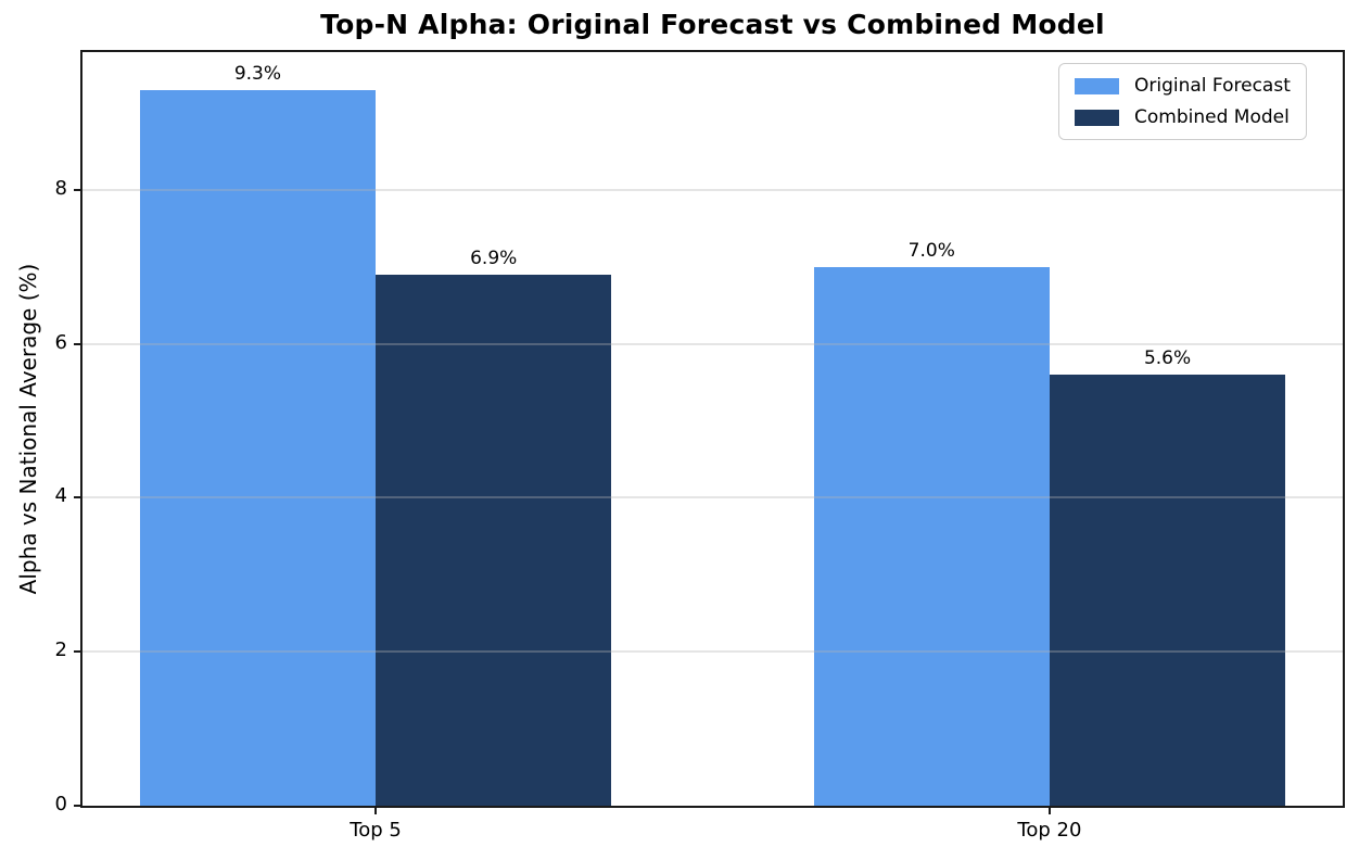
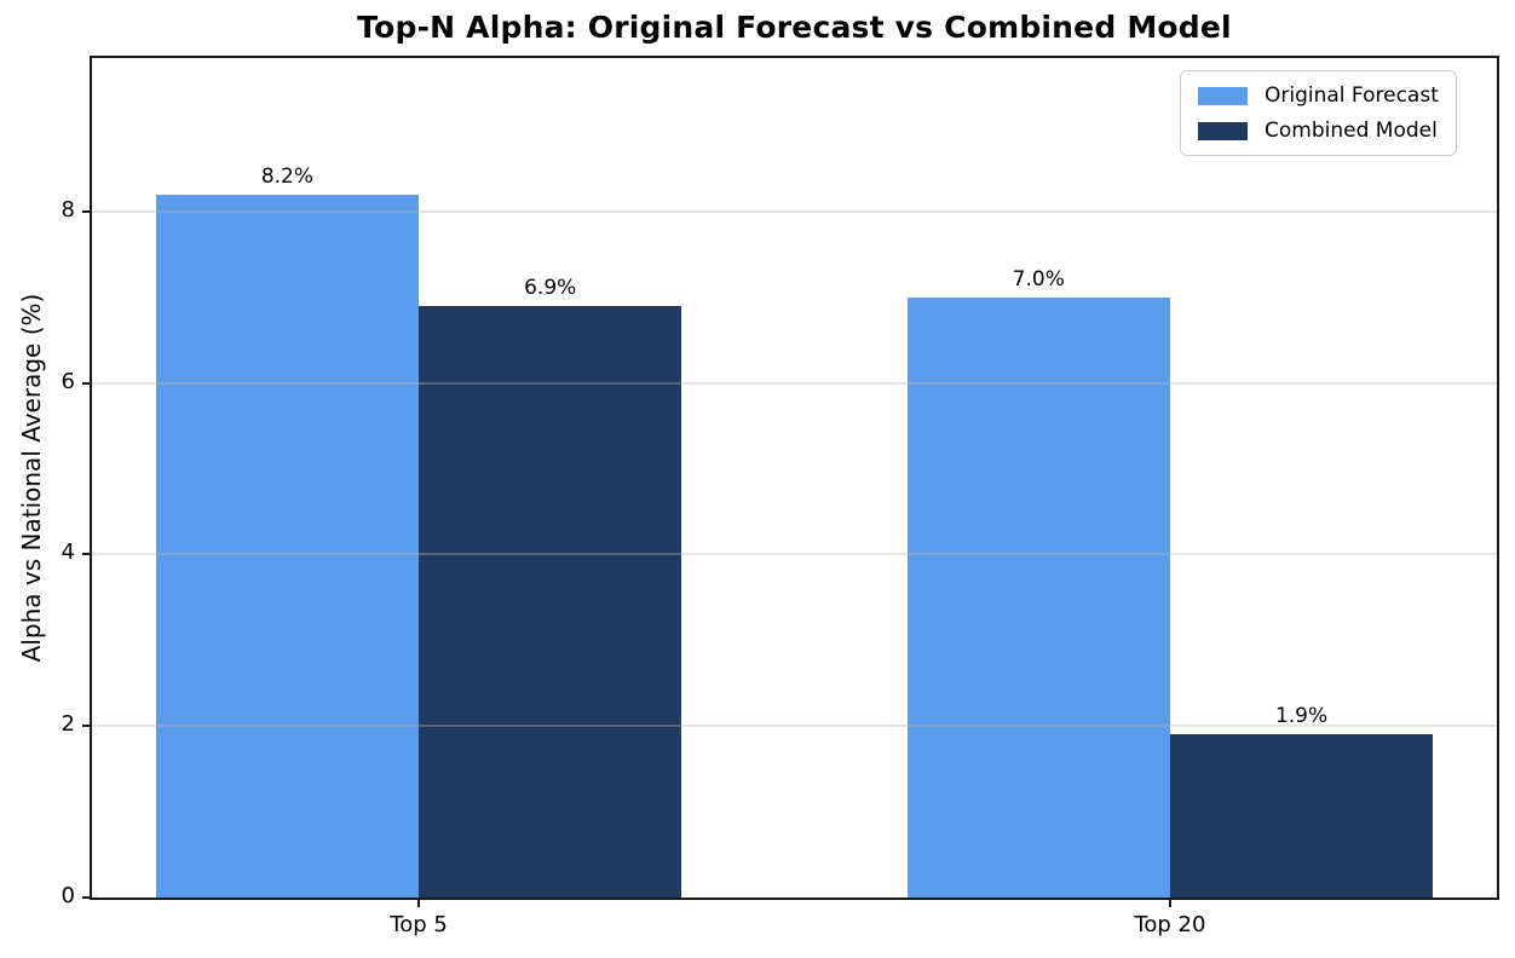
Original Forecast/Top 5: 9.3% -> 8.2%
Combined Model/Top 20: 5.6% -> 1.9%
